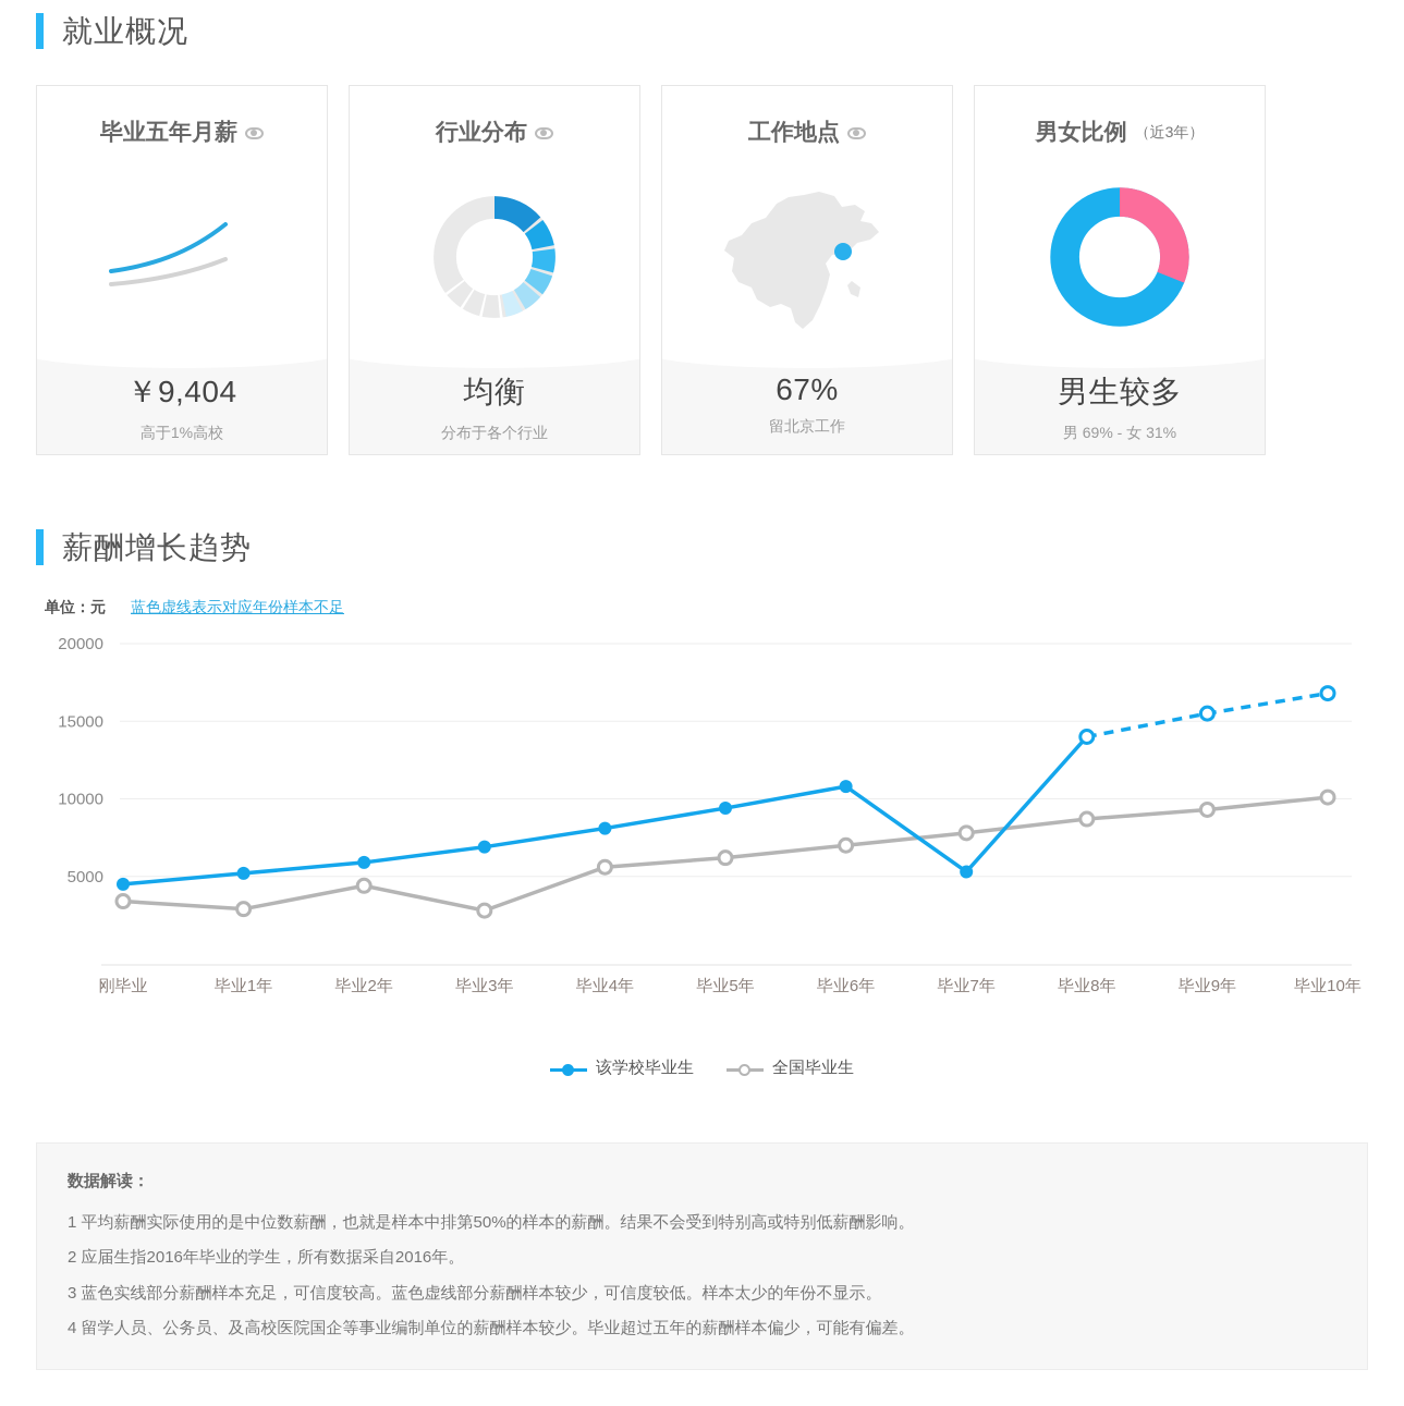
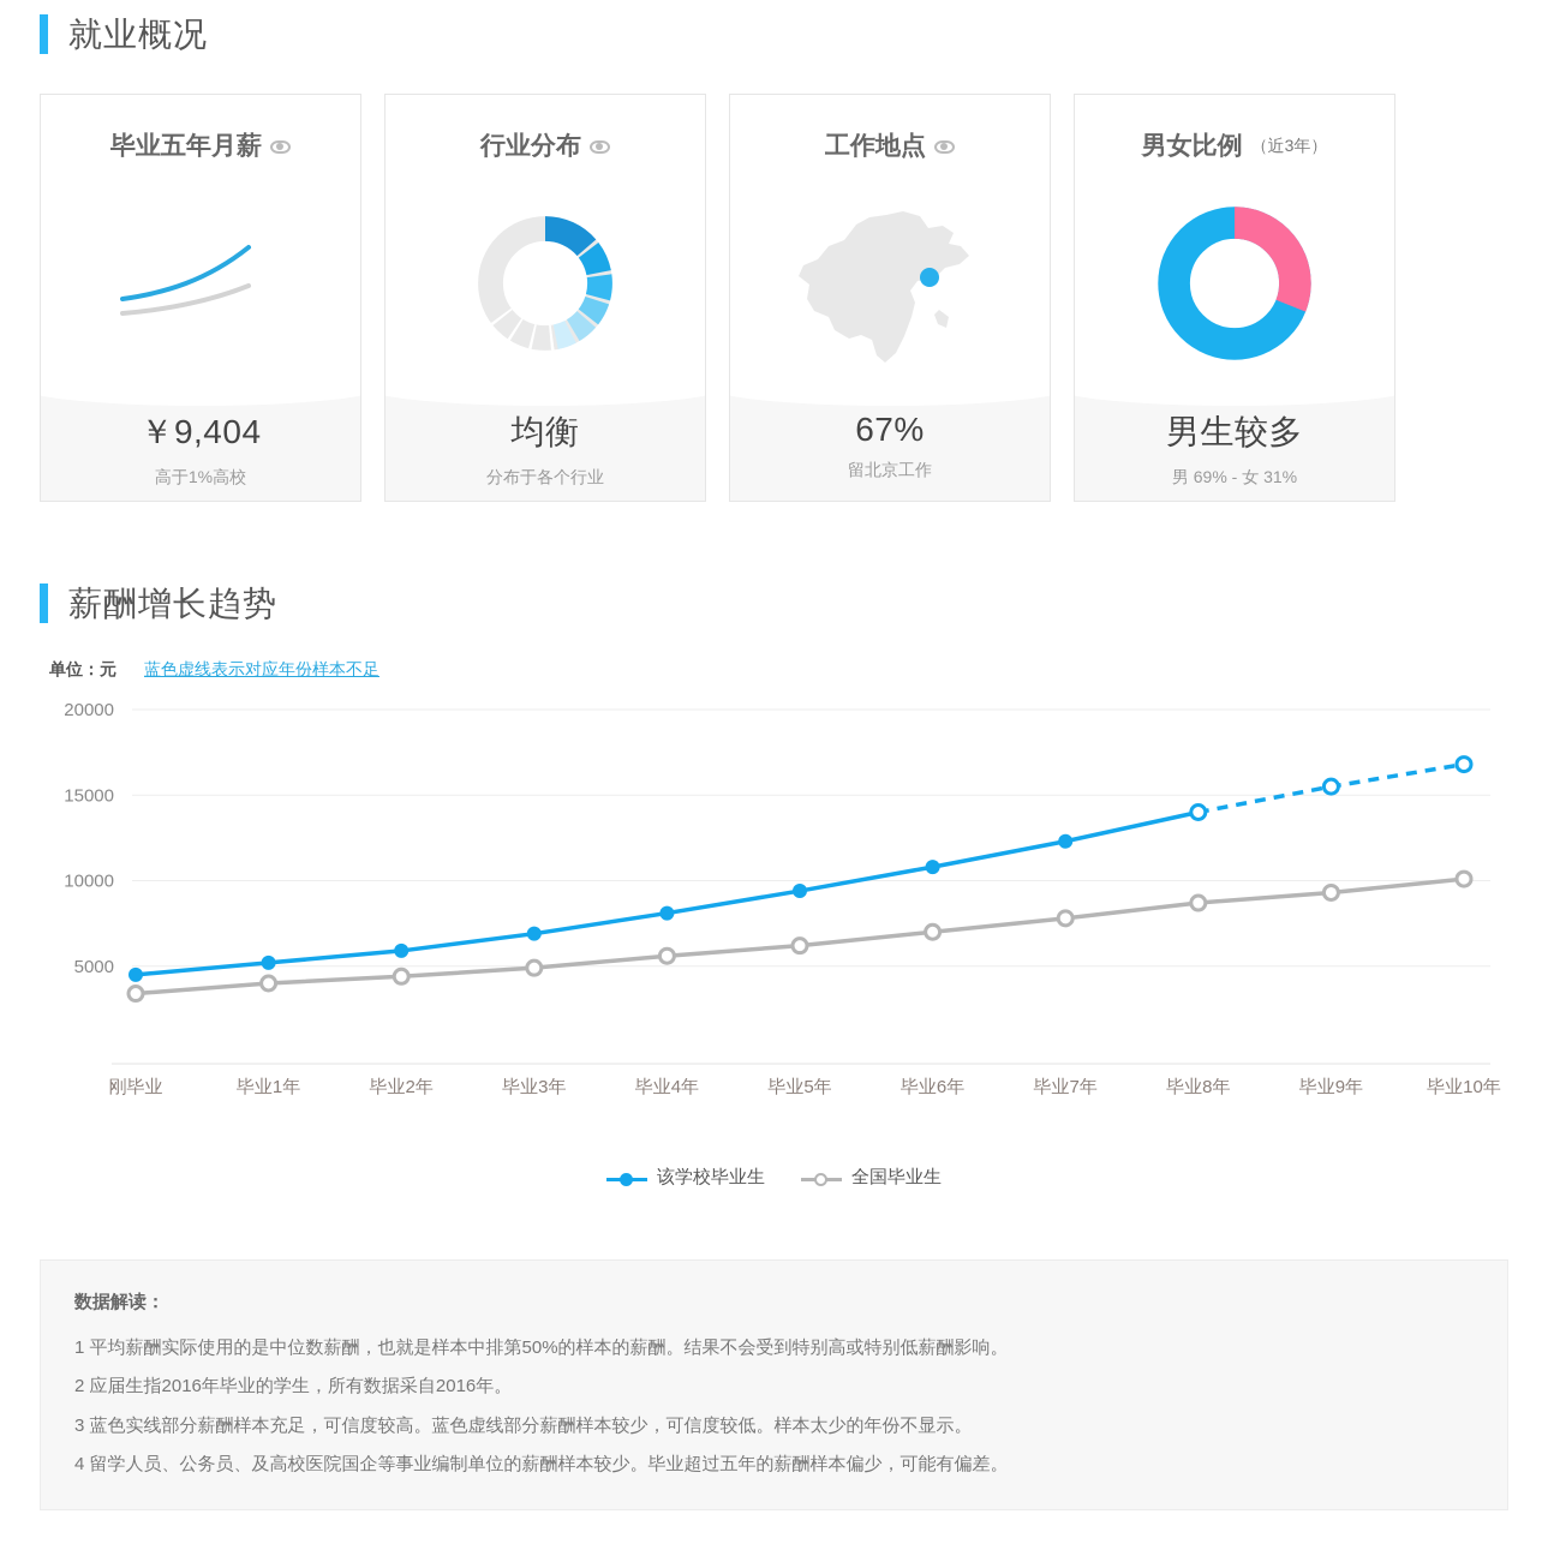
全国毕业生/毕业1年: 2900 -> 4000
全国毕业生/毕业3年: 2800 -> 4900
该学校毕业生/毕业7年: 5300 -> 12300
